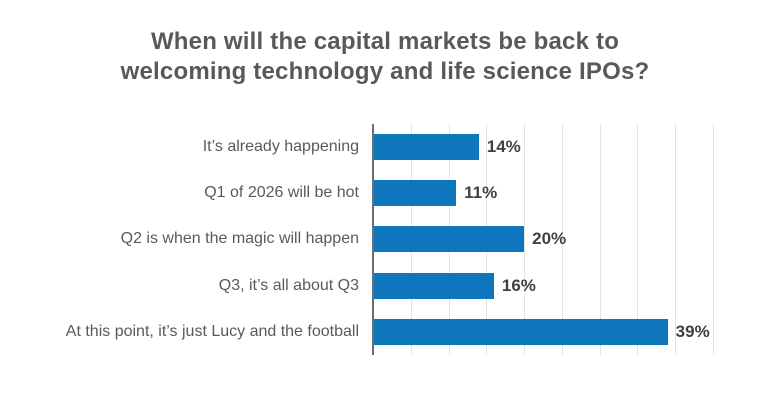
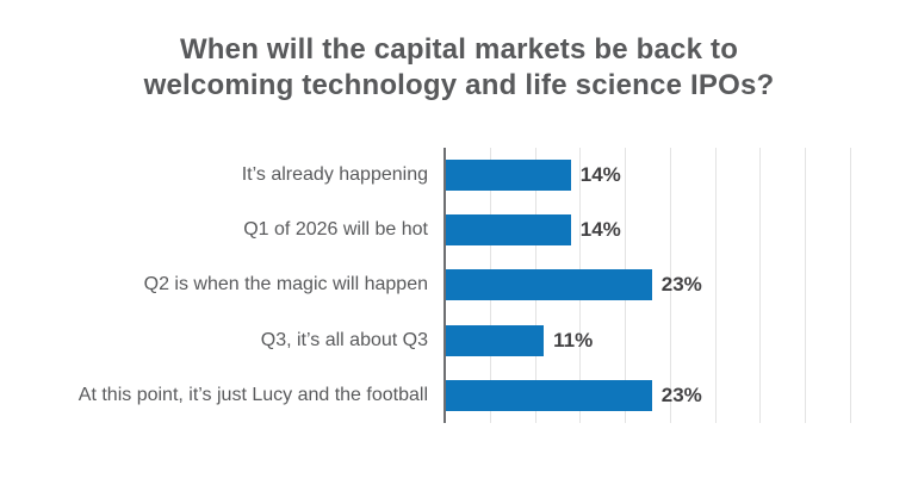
Q1 of 2026 will be hot: 11% -> 14%
Q2 is when the magic will happen: 20% -> 23%
Q3, it’s all about Q3: 16% -> 11%
At this point, it’s just Lucy and the football: 39% -> 23%
